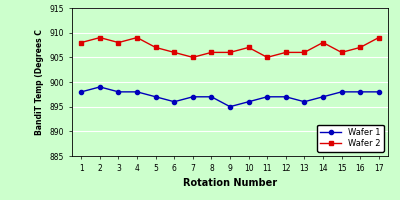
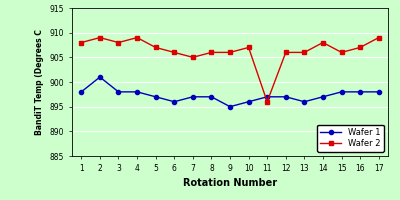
Wafer 1/2: 899 -> 901
Wafer 2/11: 905 -> 896
